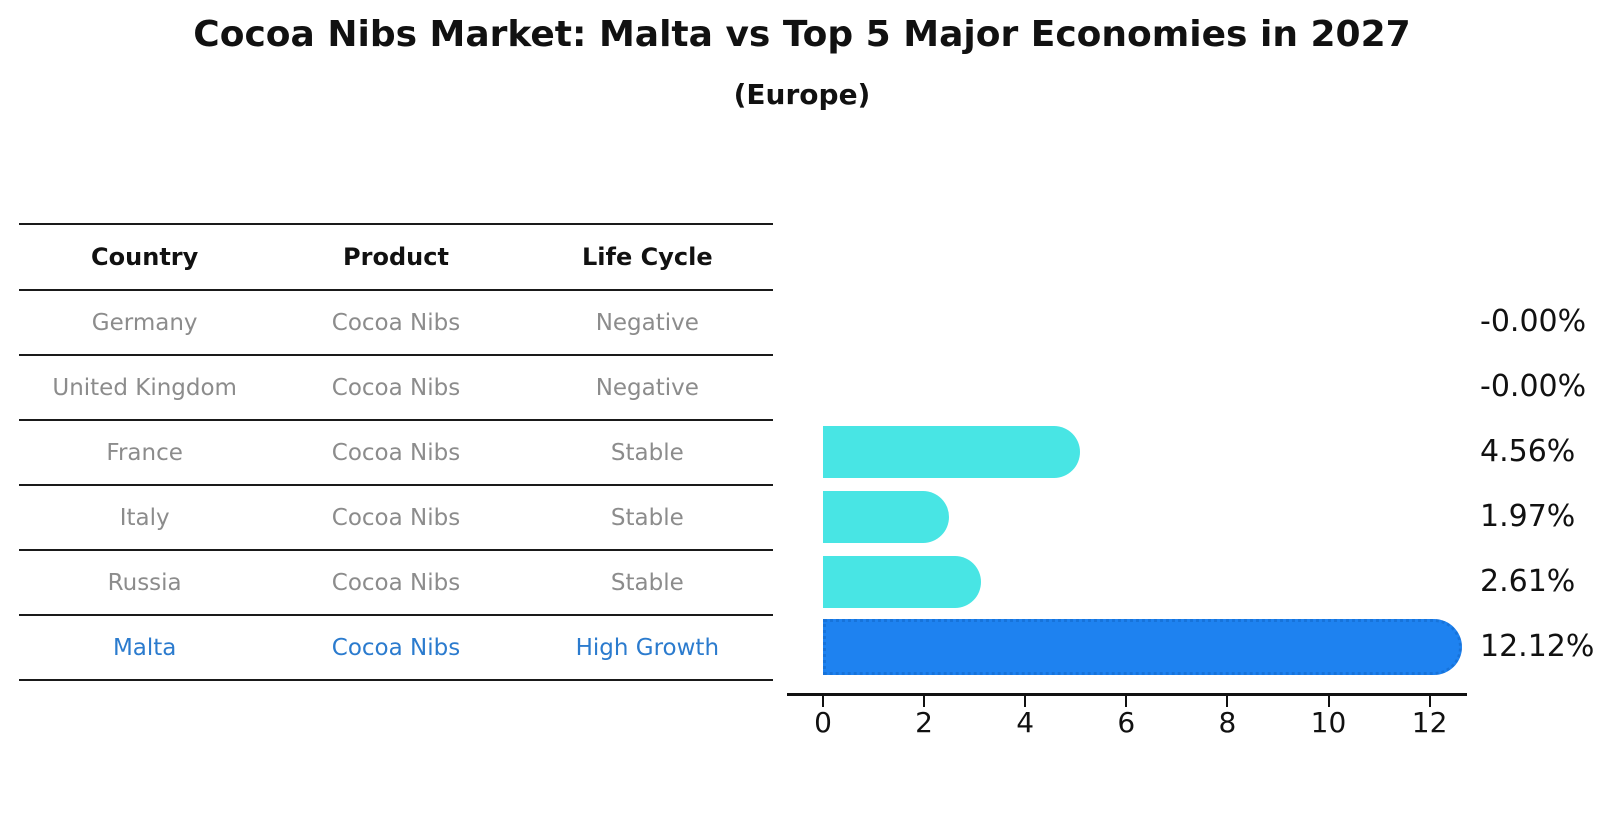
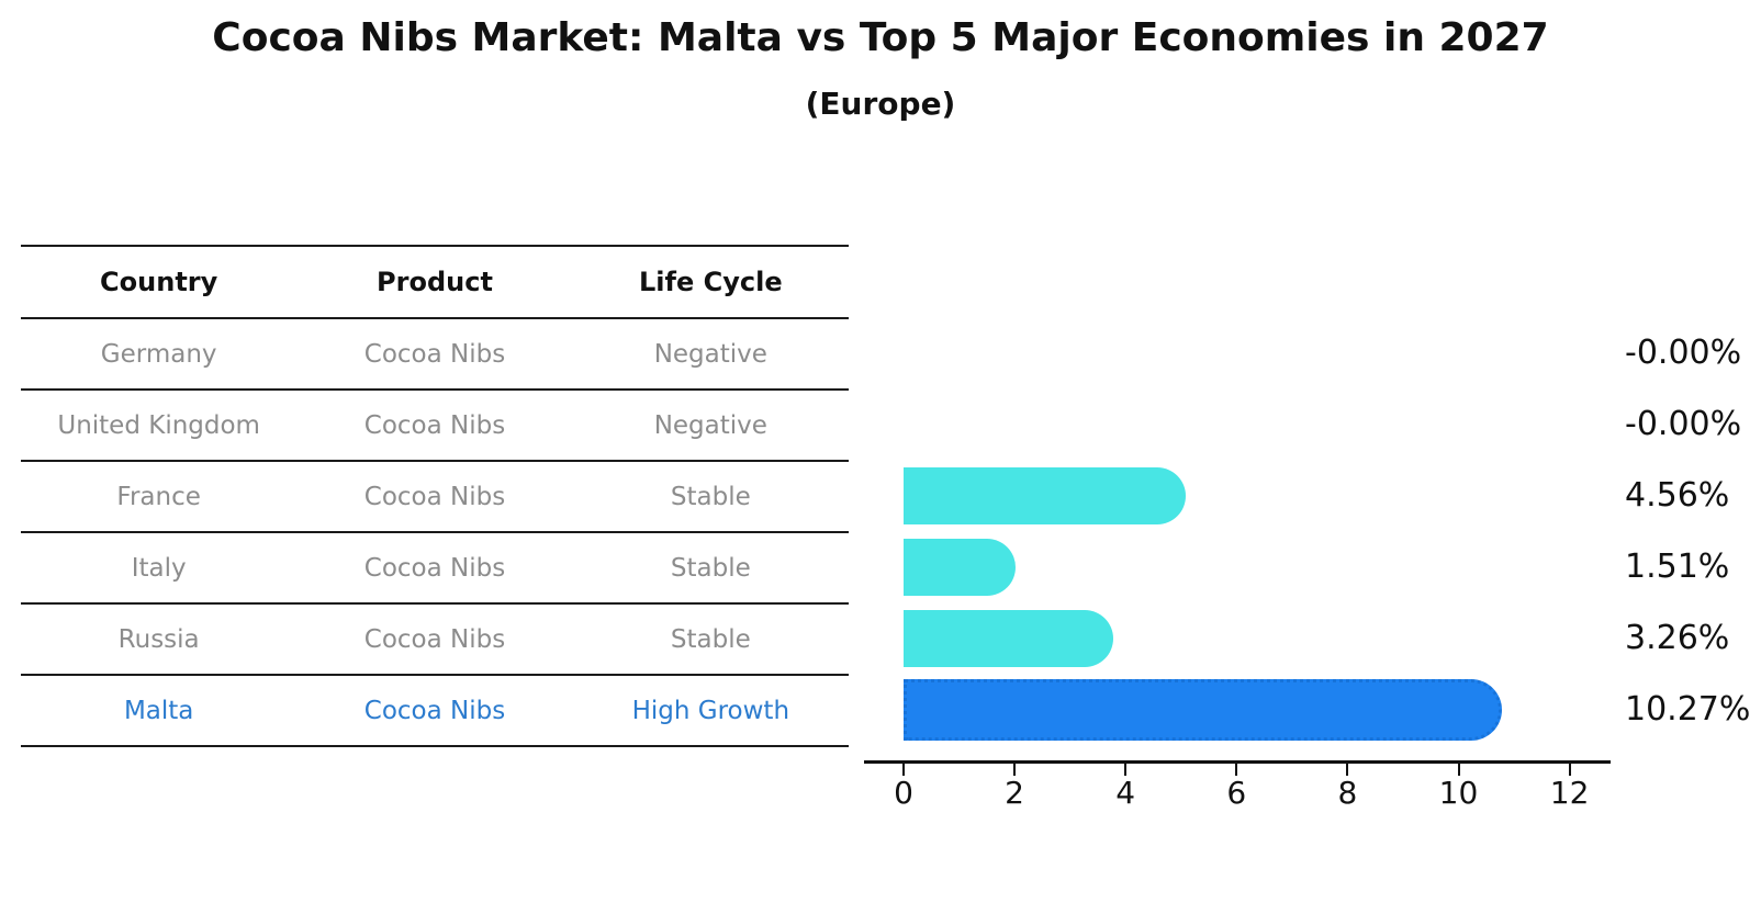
Italy: 1.97% -> 1.51%
Russia: 2.61% -> 3.26%
Malta: 12.12% -> 10.27%
